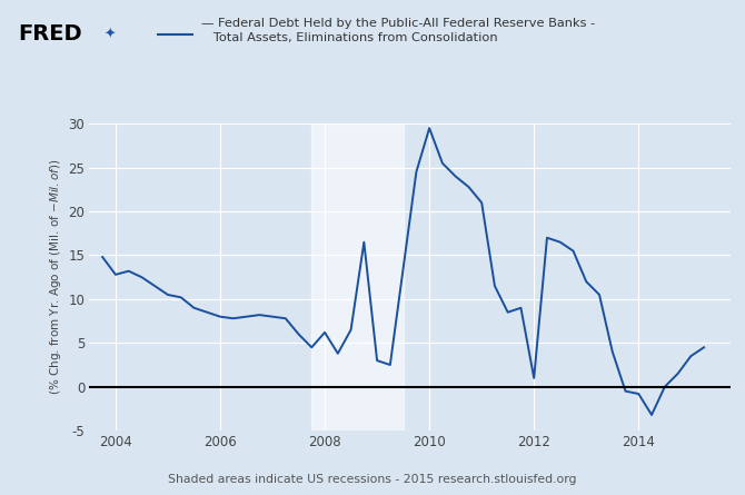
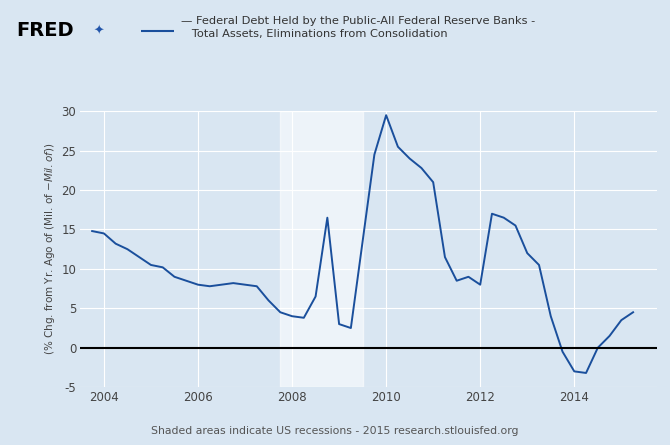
2004: 12.8 -> 14.5
2008: 6.2 -> 4.0
2012: 1.0 -> 8.0
2014: -0.8 -> -3.0
